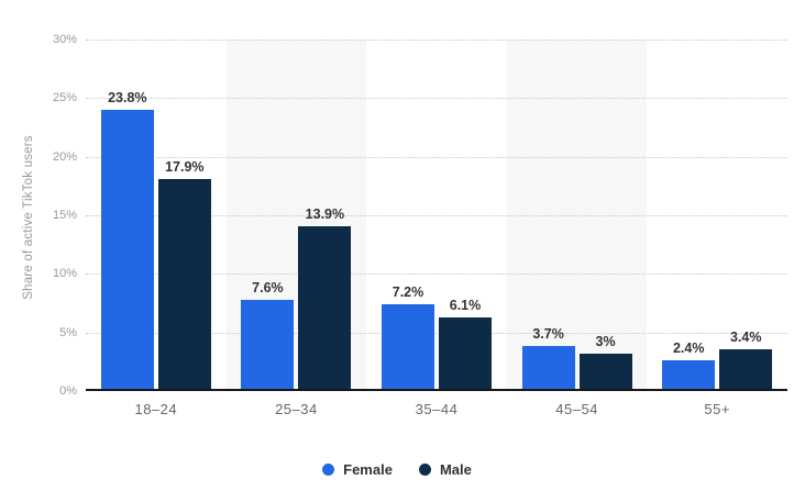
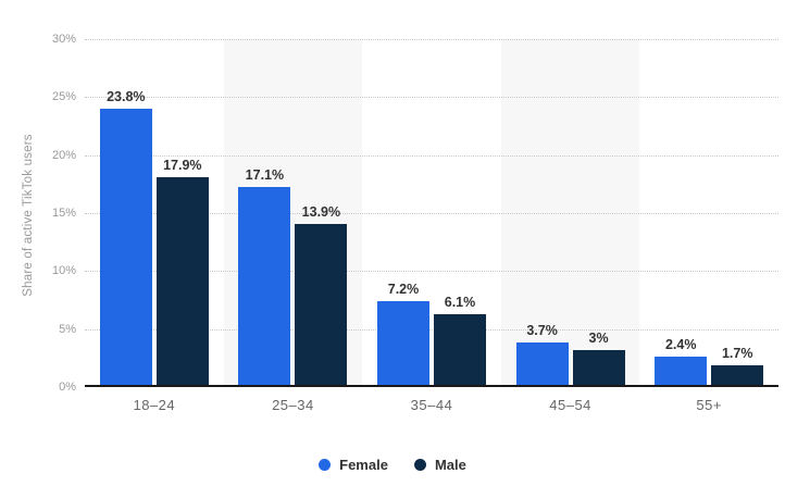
Female/25–34: 7.6% -> 17.1%
Male/55+: 3.4% -> 1.7%
